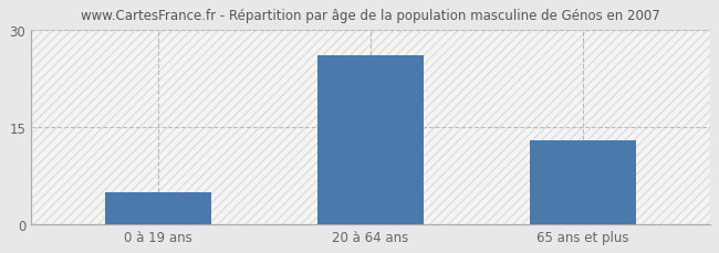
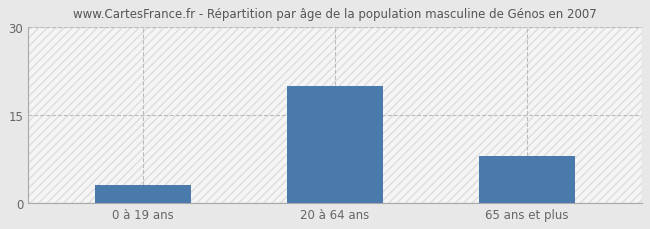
0 à 19 ans: 5 -> 3
20 à 64 ans: 26 -> 20
65 ans et plus: 13 -> 8
